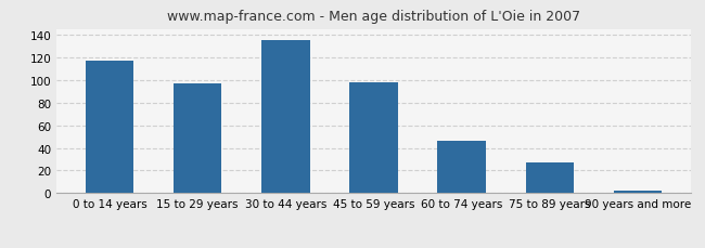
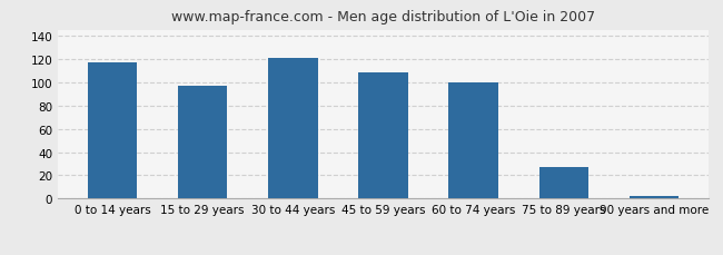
30 to 44 years: 135 -> 121
45 to 59 years: 98 -> 108
60 to 74 years: 46 -> 100
